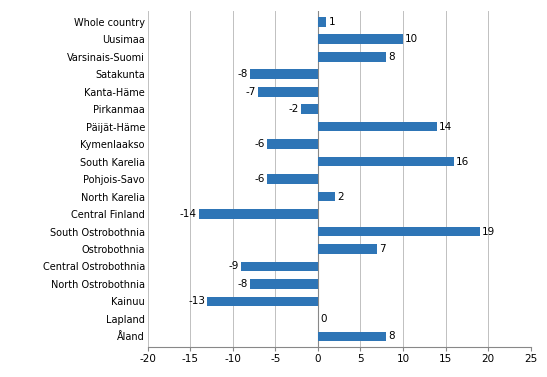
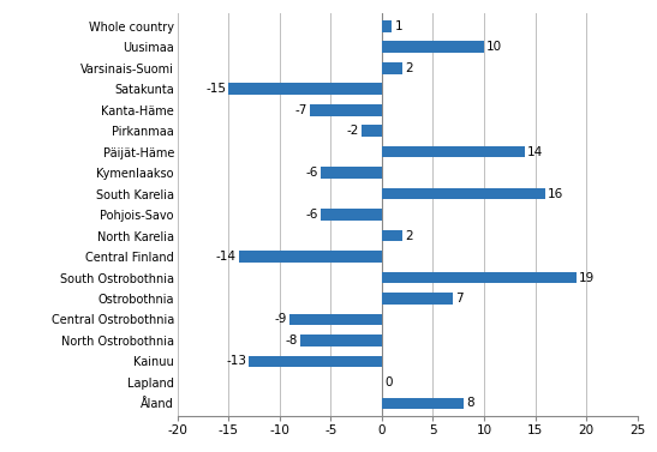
Varsinais-Suomi: 8 -> 2
Satakunta: -8 -> -15
